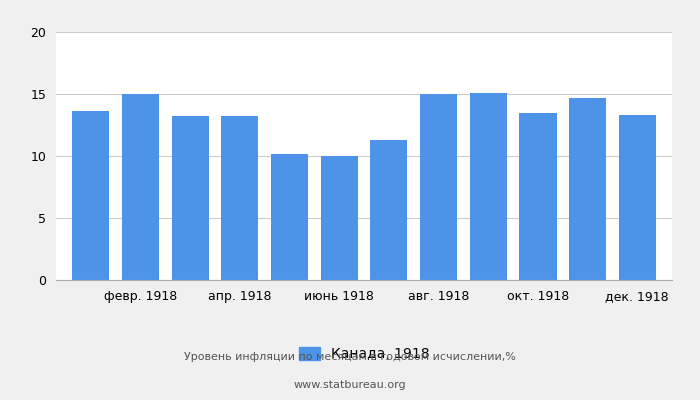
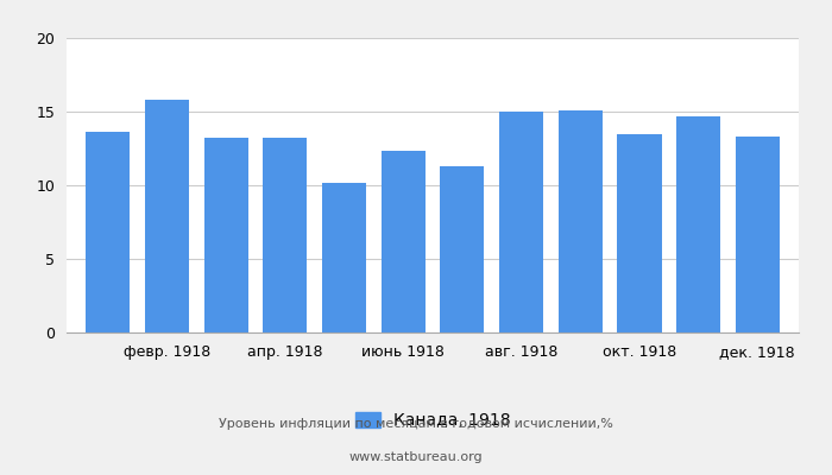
февр. 1918: 15.0 -> 15.8
июнь 1918: 10.0 -> 12.3
